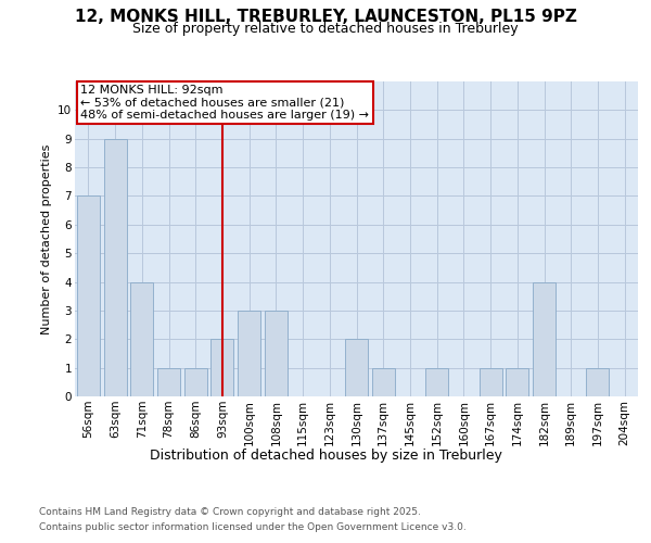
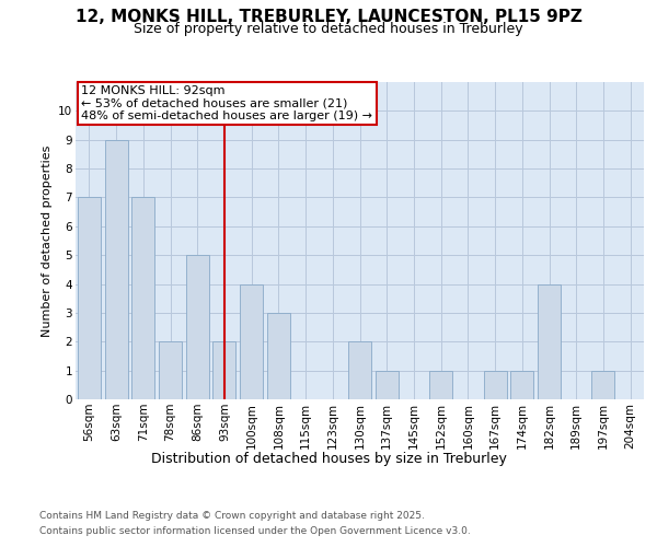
71sqm: 4 -> 7
78sqm: 1 -> 2
86sqm: 1 -> 5
100sqm: 3 -> 4
